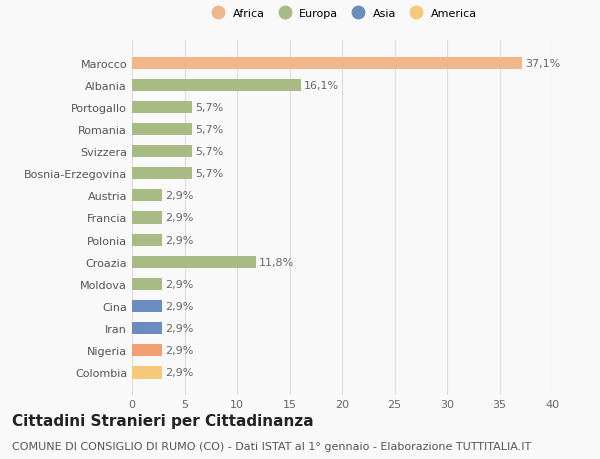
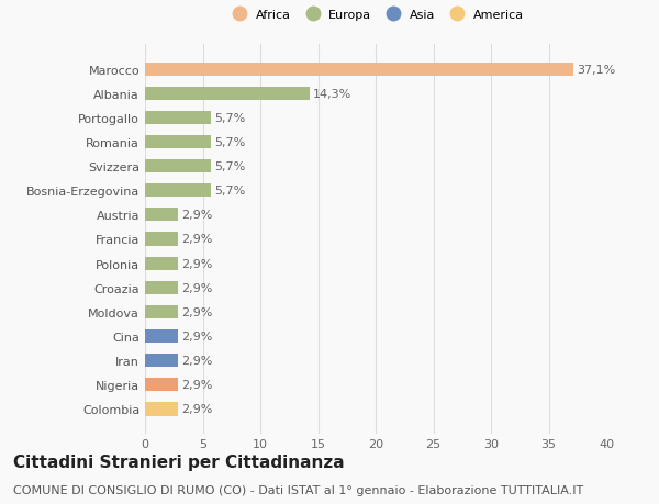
Albania: 16,1% -> 14,3%
Croazia: 11,8% -> 2,9%
